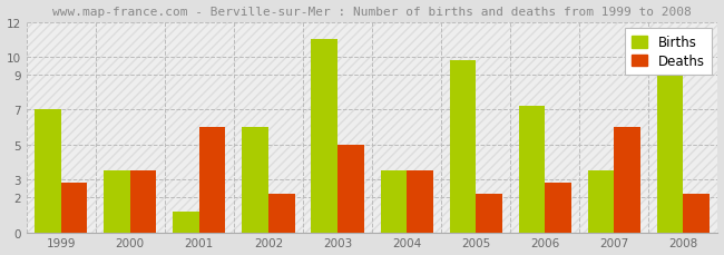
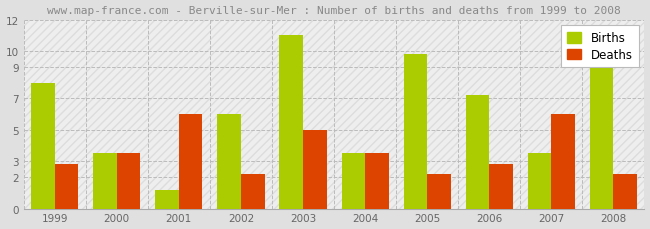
Births/1999: 7.0 -> 8.0
